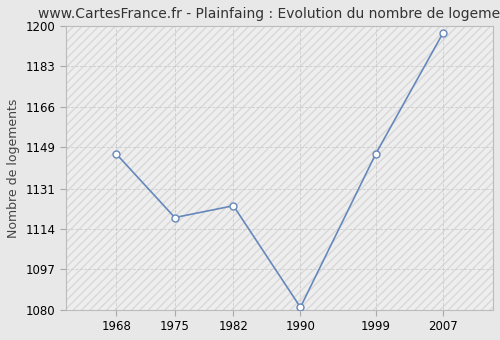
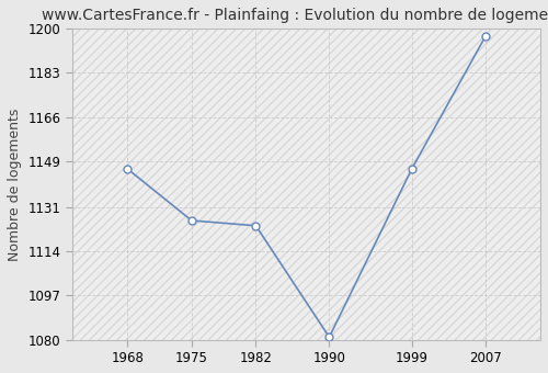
1975: 1119 -> 1126
